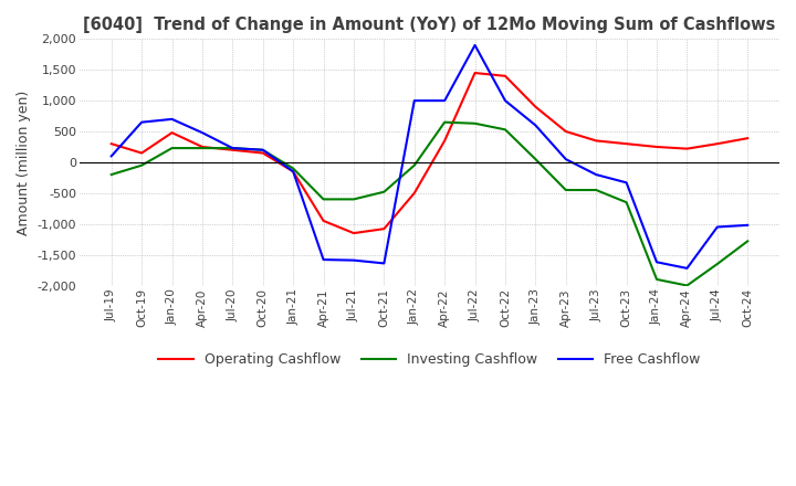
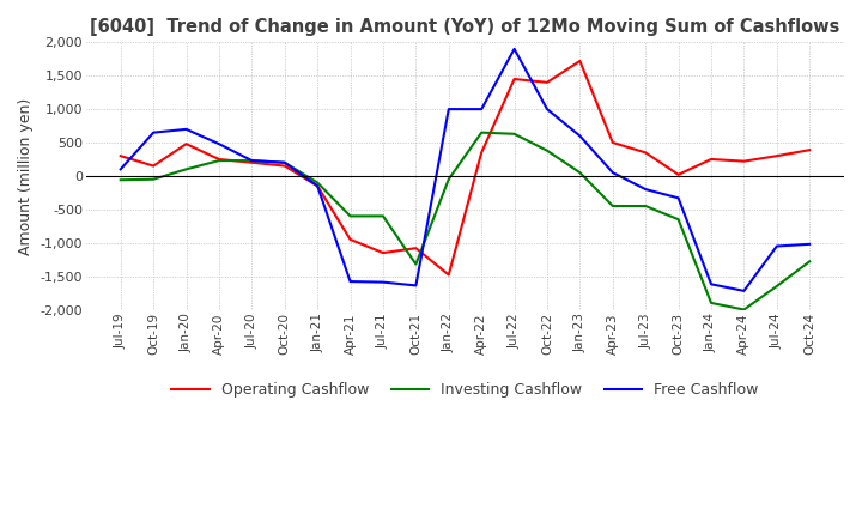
Investing Cashflow/Jul-19: -200 -> -60
Investing Cashflow/Jan-20: 230 -> 100
Investing Cashflow/Oct-21: -480 -> -1,320
Operating Cashflow/Jan-22: -500 -> -1,480
Investing Cashflow/Oct-22: 530 -> 380
Operating Cashflow/Jan-23: 900 -> 1,720
Operating Cashflow/Oct-23: 300 -> 20
